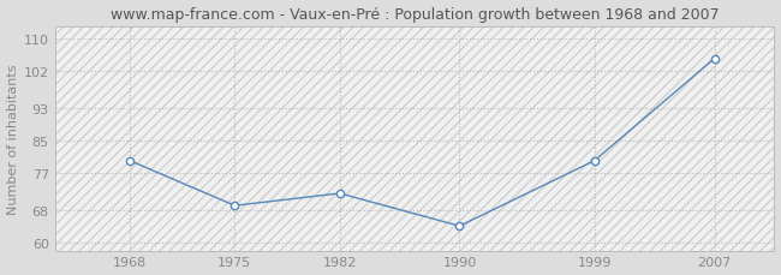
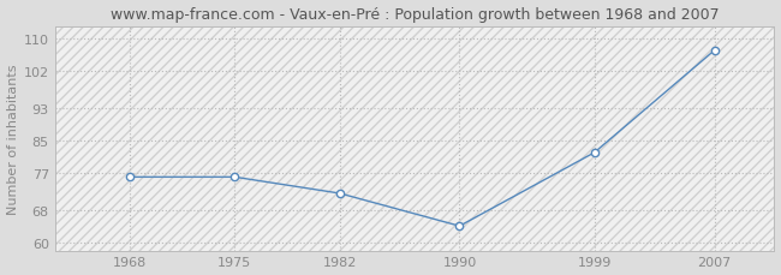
1968: 80 -> 76
1975: 69 -> 76
1999: 80 -> 82
2007: 105 -> 107
